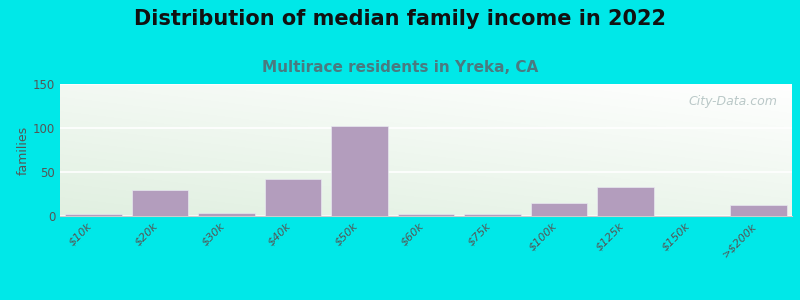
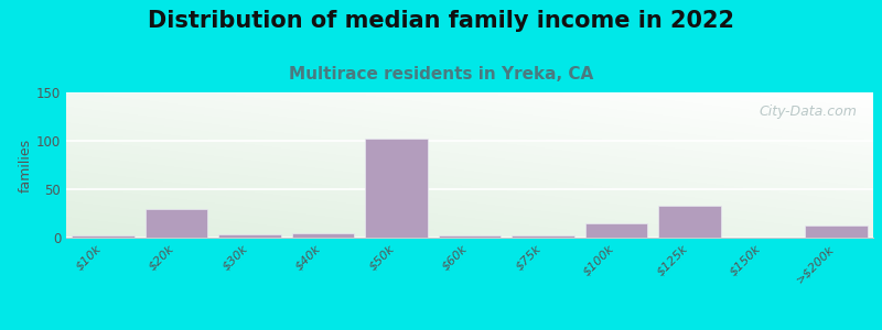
$40k: 42 -> 5
